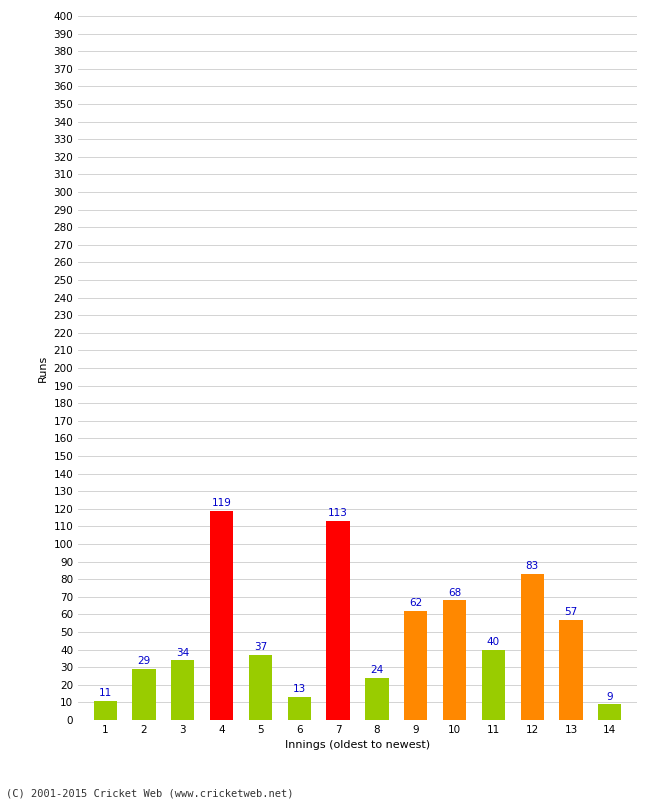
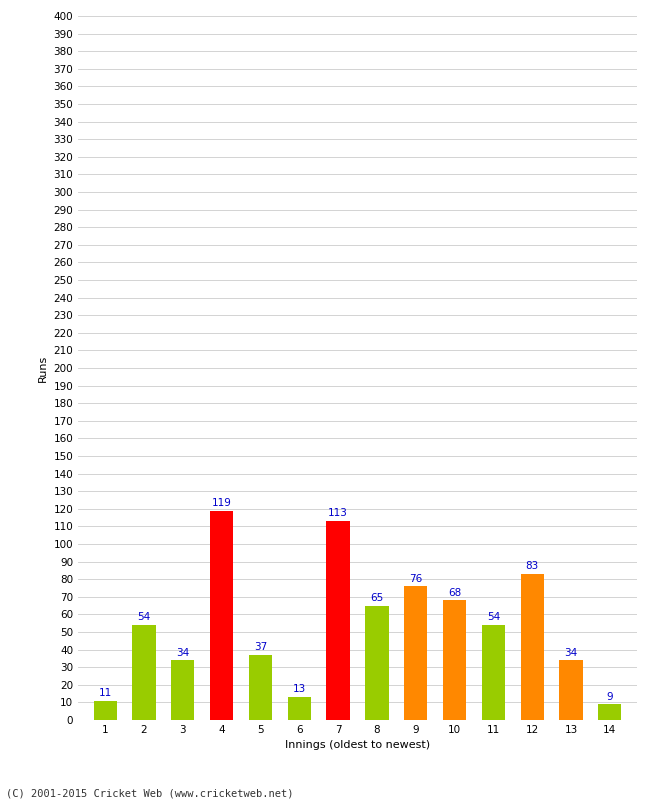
2: 29 -> 54
8: 24 -> 65
9: 62 -> 76
11: 40 -> 54
13: 57 -> 34
